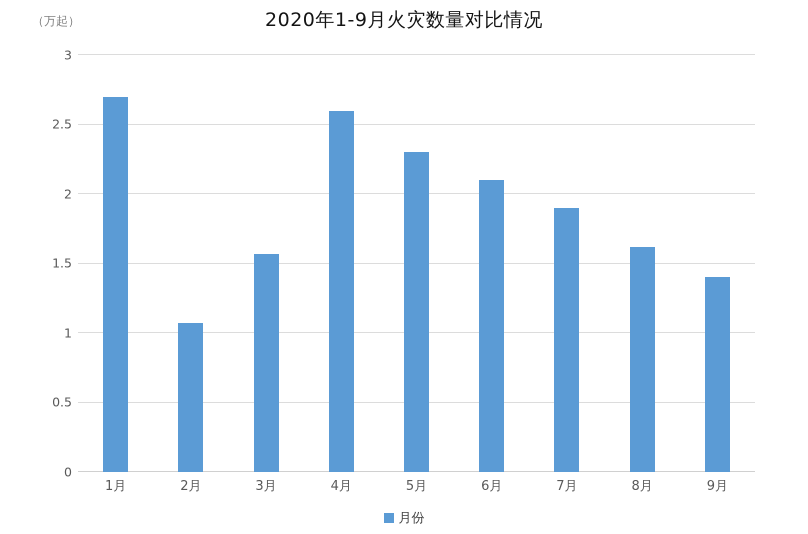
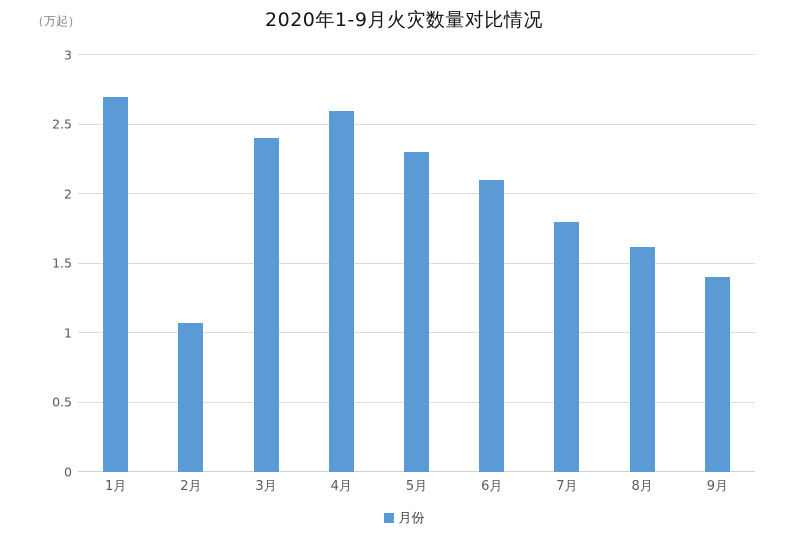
3月: 1.57 -> 2.40
7月: 1.90 -> 1.80
